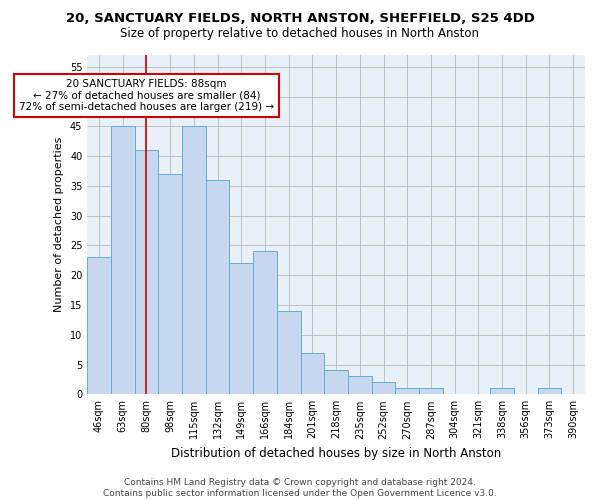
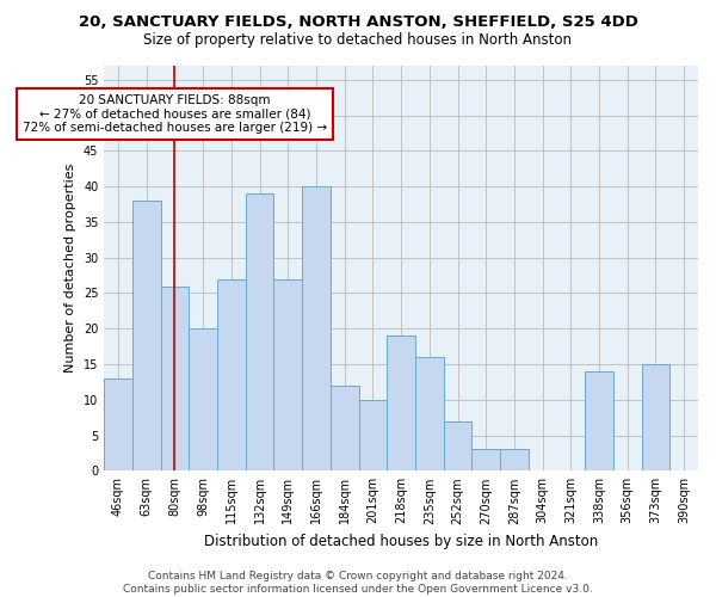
46sqm: 23 -> 13
63sqm: 45 -> 38
80sqm: 41 -> 26
98sqm: 37 -> 20
115sqm: 45 -> 27
132sqm: 36 -> 39
149sqm: 22 -> 27
166sqm: 24 -> 40
184sqm: 14 -> 12
201sqm: 7 -> 10
218sqm: 4 -> 19
235sqm: 3 -> 16
252sqm: 2 -> 7
270sqm: 1 -> 3
287sqm: 1 -> 3
338sqm: 1 -> 14
373sqm: 1 -> 15
